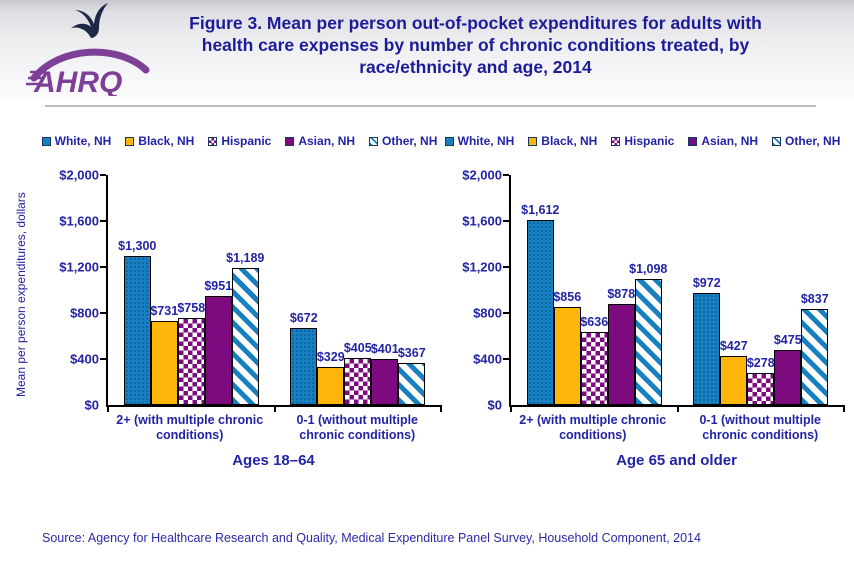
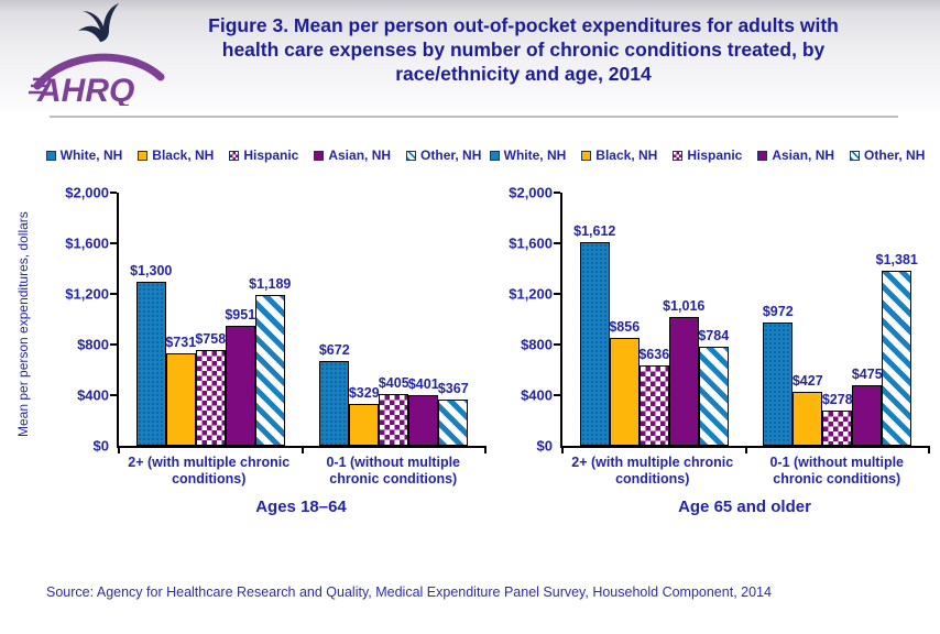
Age 65 and older/Asian, NH/2+ (with multiple chronic conditions): $878 -> $1,016
Age 65 and older/Other, NH/2+ (with multiple chronic conditions): $1,098 -> $784
Age 65 and older/Other, NH/0-1 (without multiple chronic conditions): $837 -> $1,381
